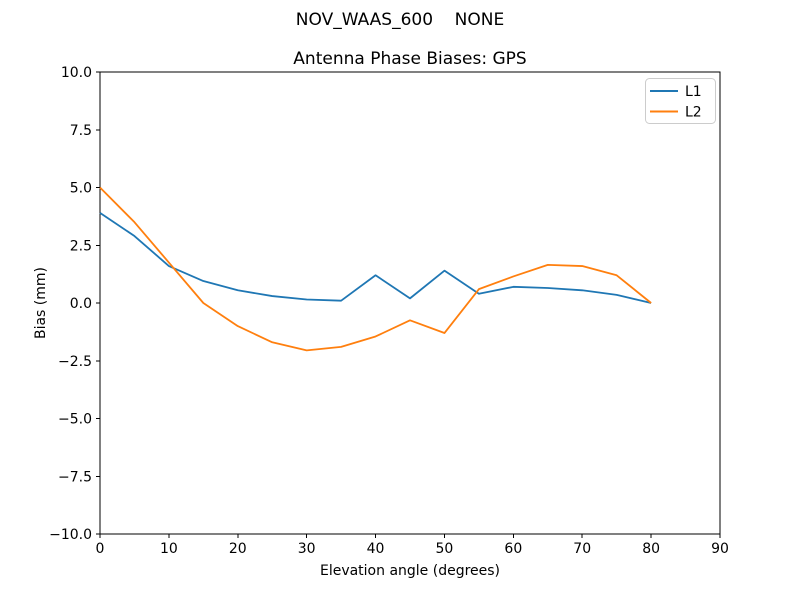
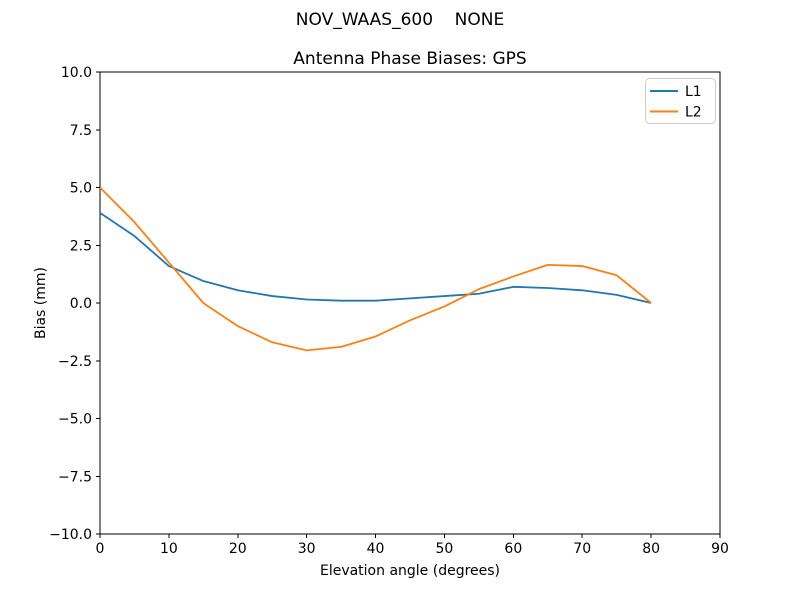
L1/40: 1.2 -> 0.1
L1/50: 1.4 -> 0.3
L2/50: -1.3 -> -0.1
